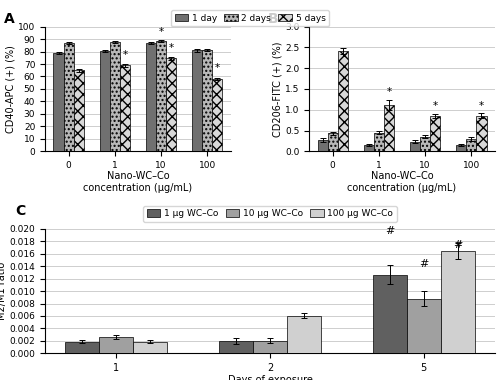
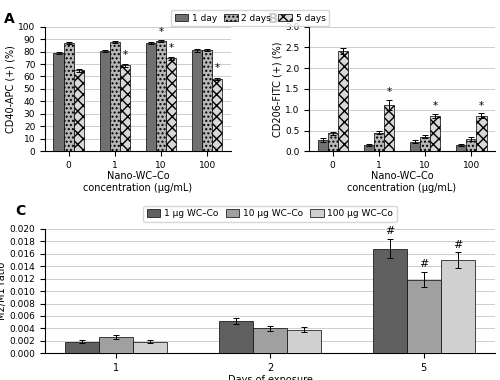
1 μg WC–Co/2: 0.0020 -> 0.0052
10 μg WC–Co/2: 0.0020 -> 0.0040
100 μg WC–Co/2: 0.0060 -> 0.0038
1 μg WC–Co/5: 0.0126 -> 0.0168
10 μg WC–Co/5: 0.0088 -> 0.0118
100 μg WC–Co/5: 0.0164 -> 0.0150
